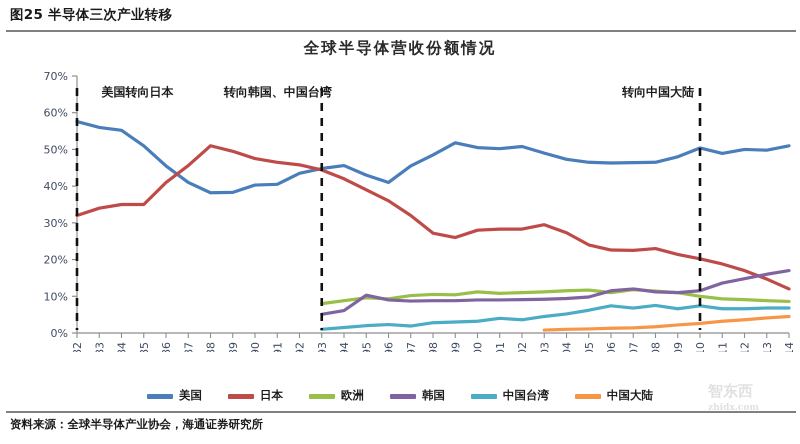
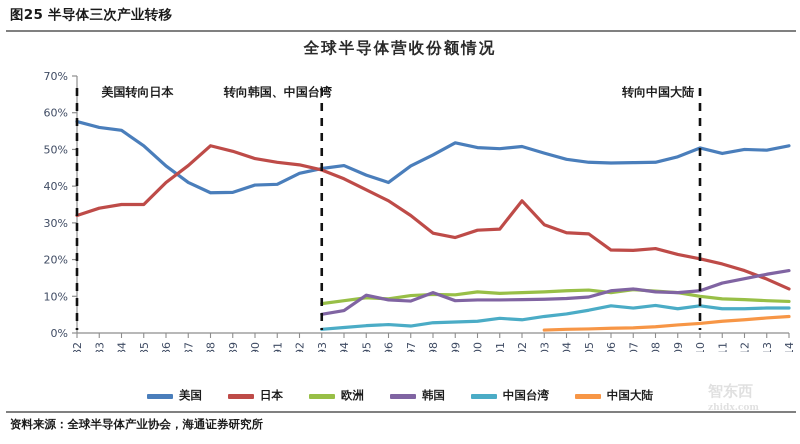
韩国/1998: 9% -> 11%
日本/2002: 28% -> 36%
日本/2005: 24% -> 27%
